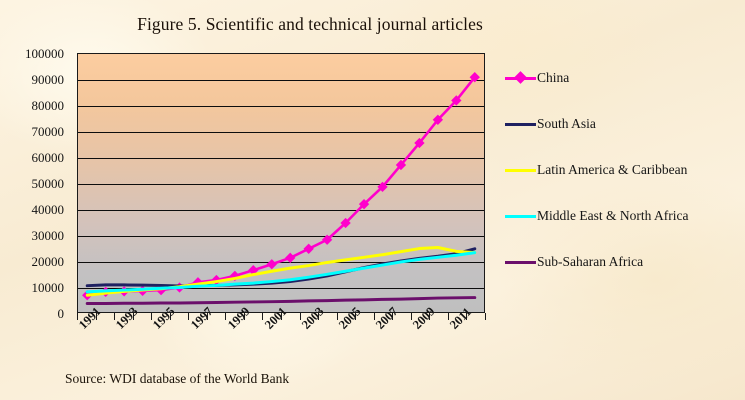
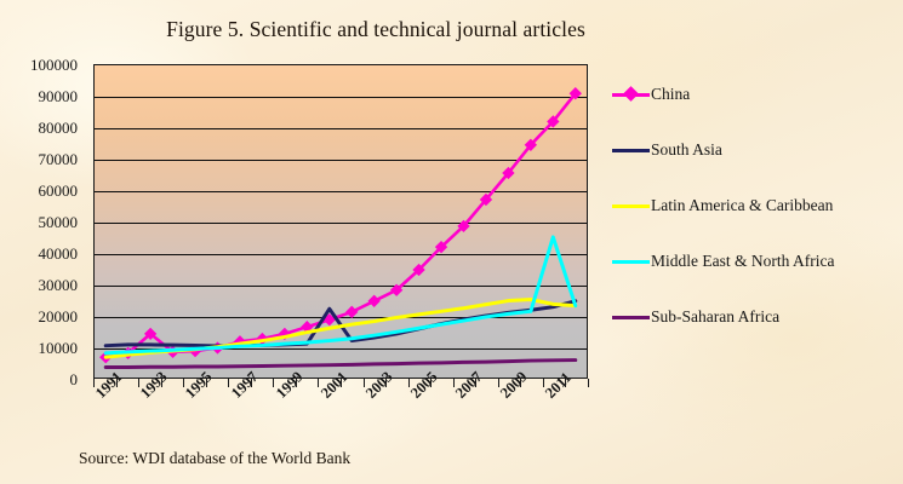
China/1993: 8000 -> 14000
South Asia/2001: 11000 -> 22000
Middle East & North Africa/2011: 22000 -> 45000
